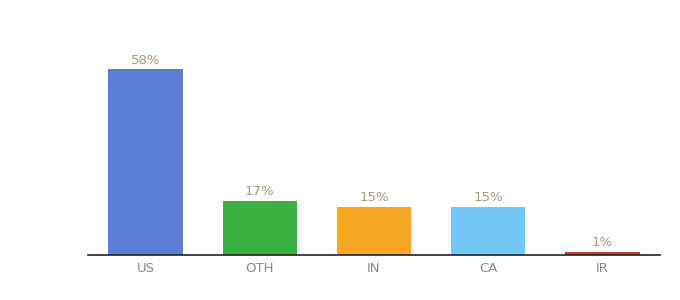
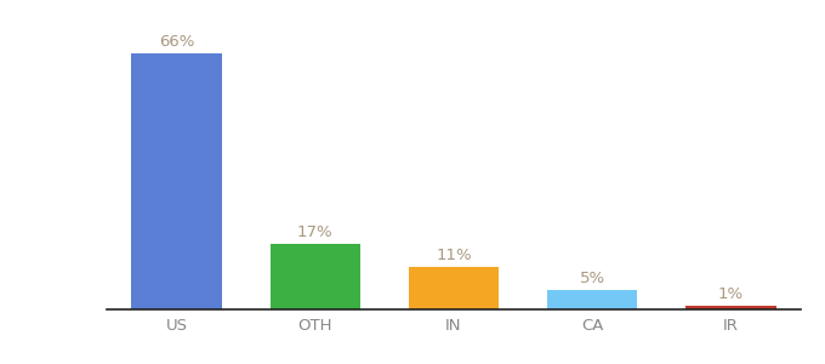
US: 58% -> 66%
IN: 15% -> 11%
CA: 15% -> 5%
